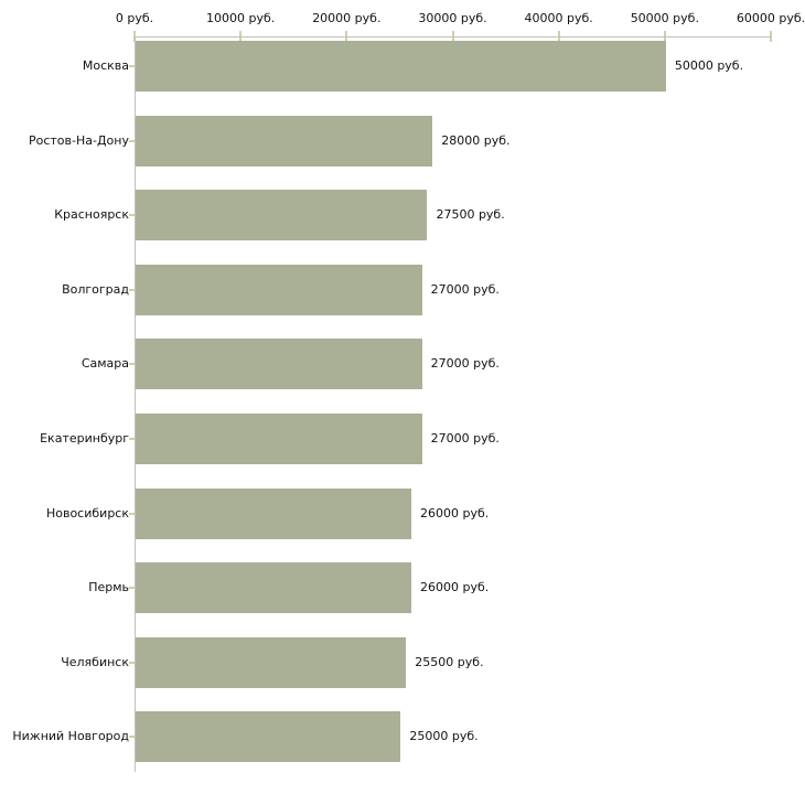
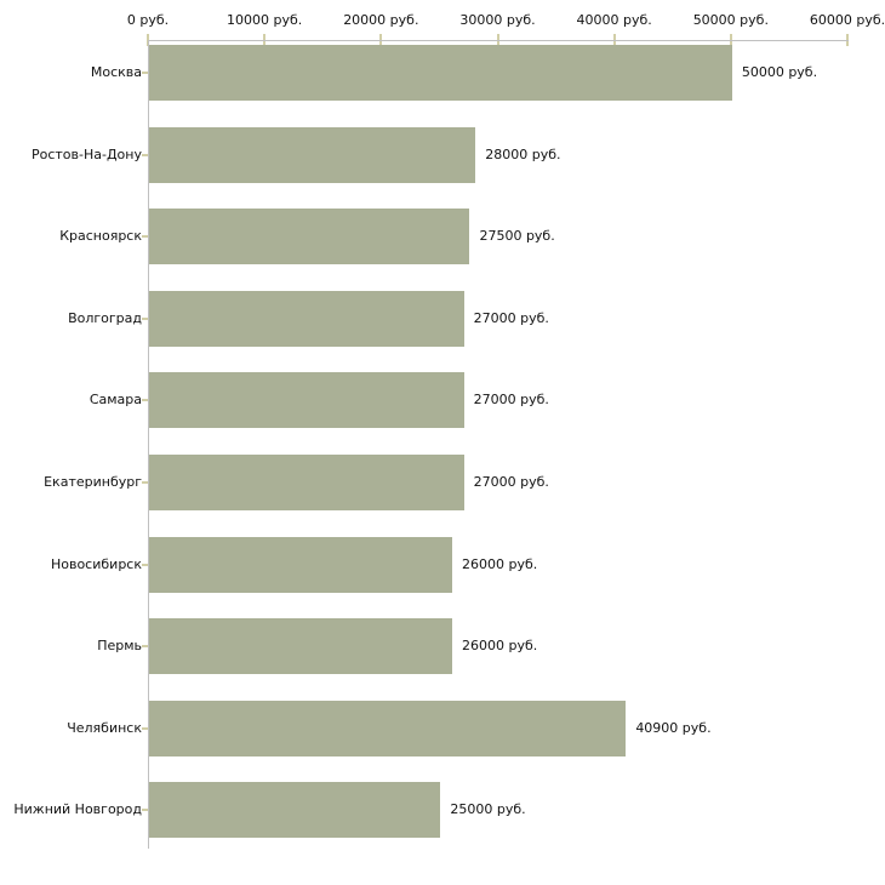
Челябинск: 25500 -> 40900
